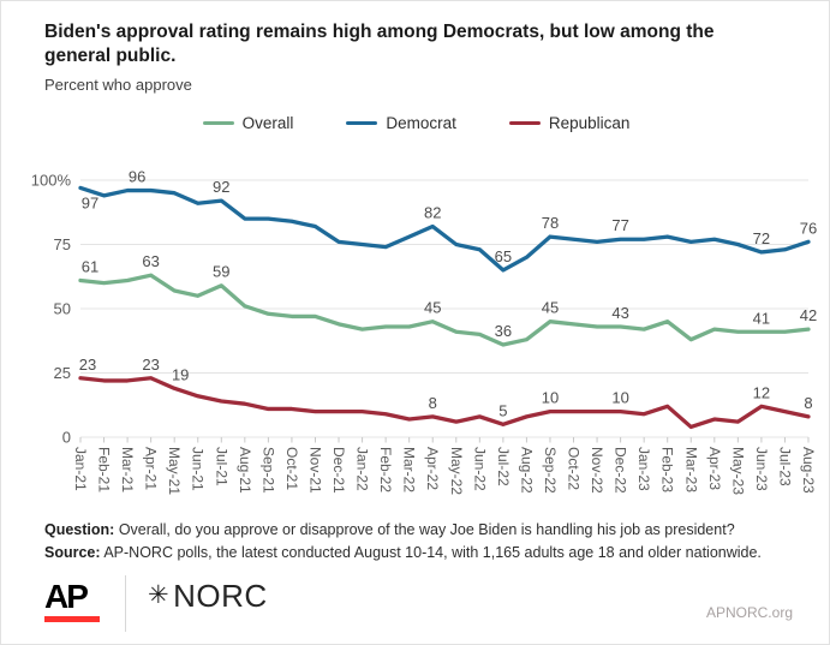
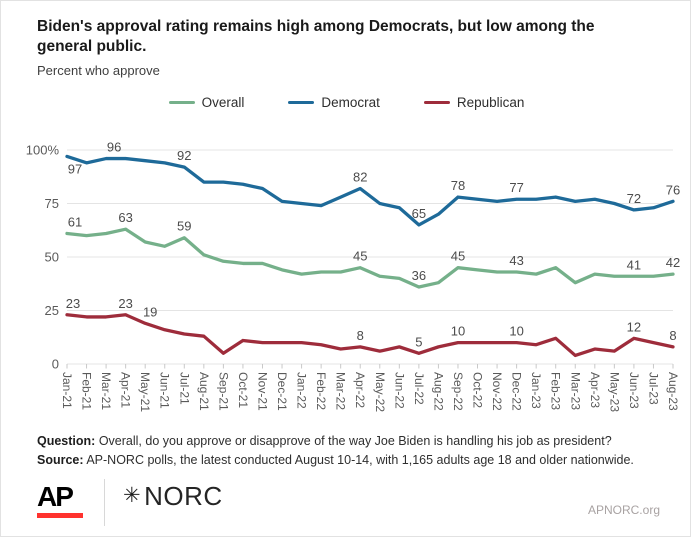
Democrat/Jun-21: 91% -> 94%
Republican/Sep-21: 11% -> 5%
